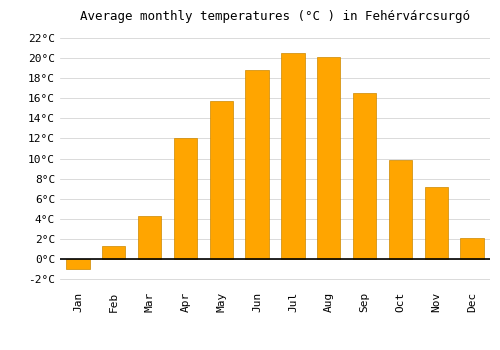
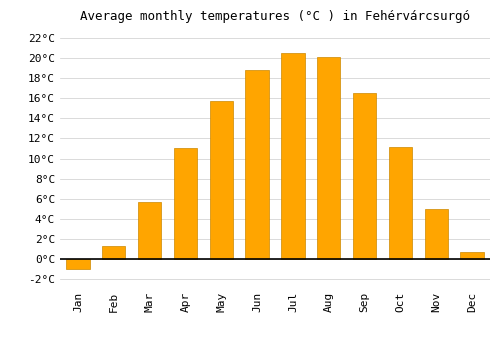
Mar: 4.3°C -> 5.7°C
Apr: 12.0°C -> 11.0°C
Oct: 9.9°C -> 11.1°C
Nov: 7.2°C -> 5.0°C
Dec: 2.1°C -> 0.7°C
